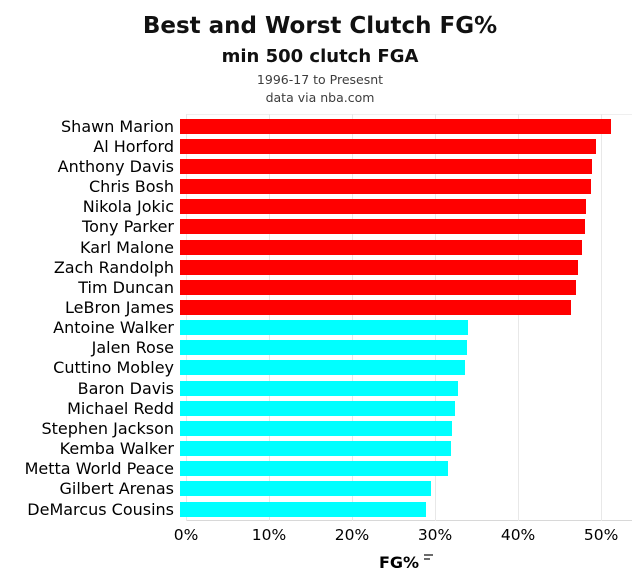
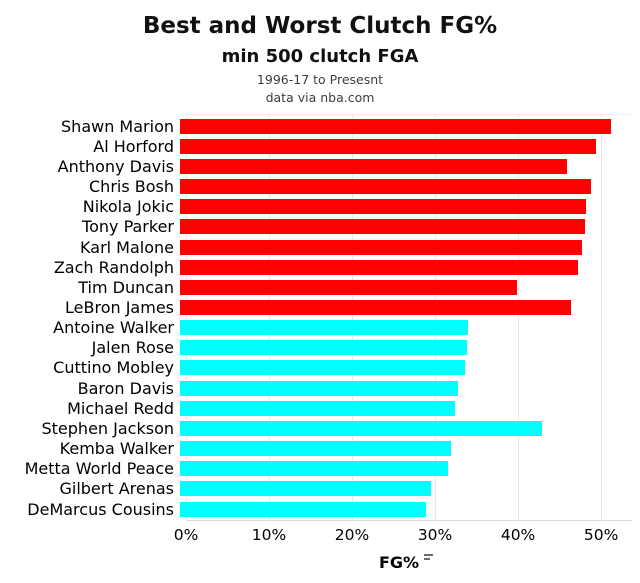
Anthony Davis: 49% -> 46%
Tim Duncan: 47% -> 40%
Stephen Jackson: 32% -> 43%
